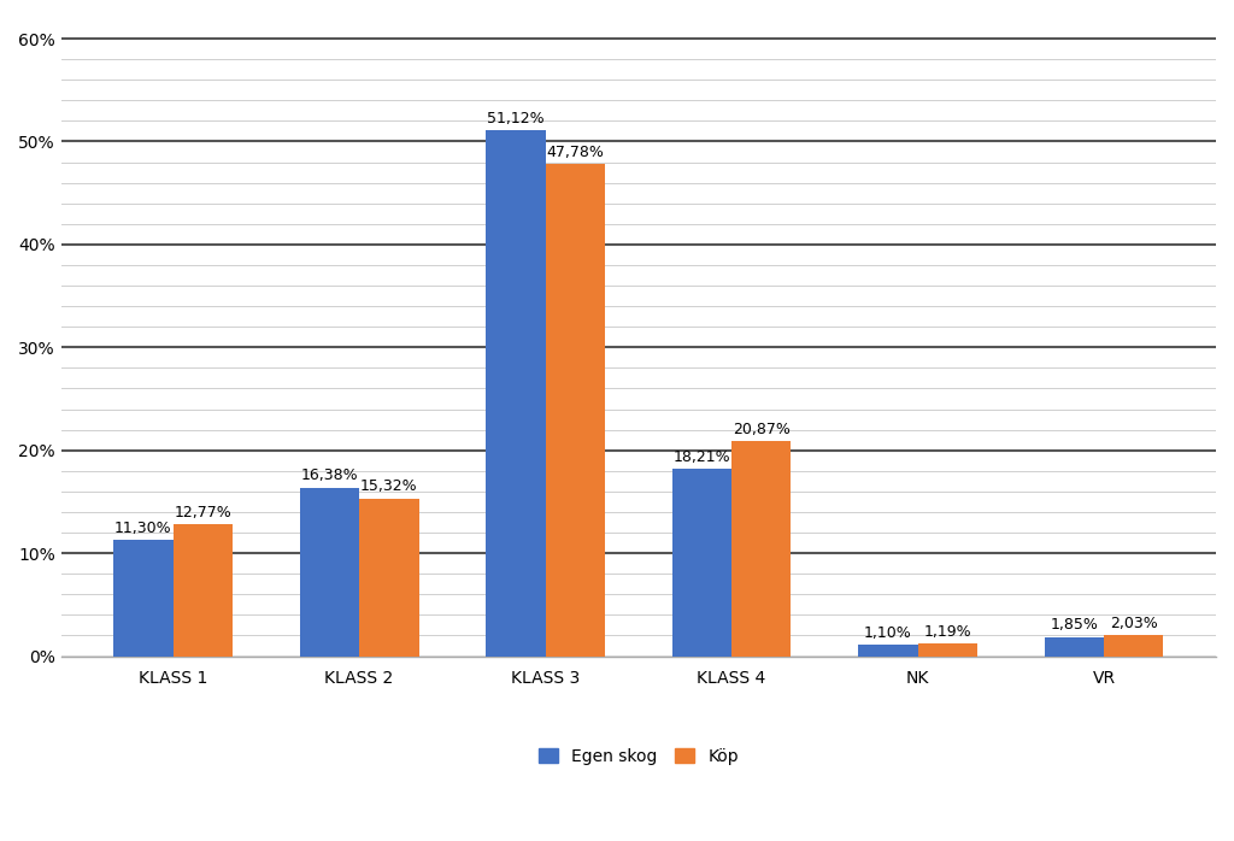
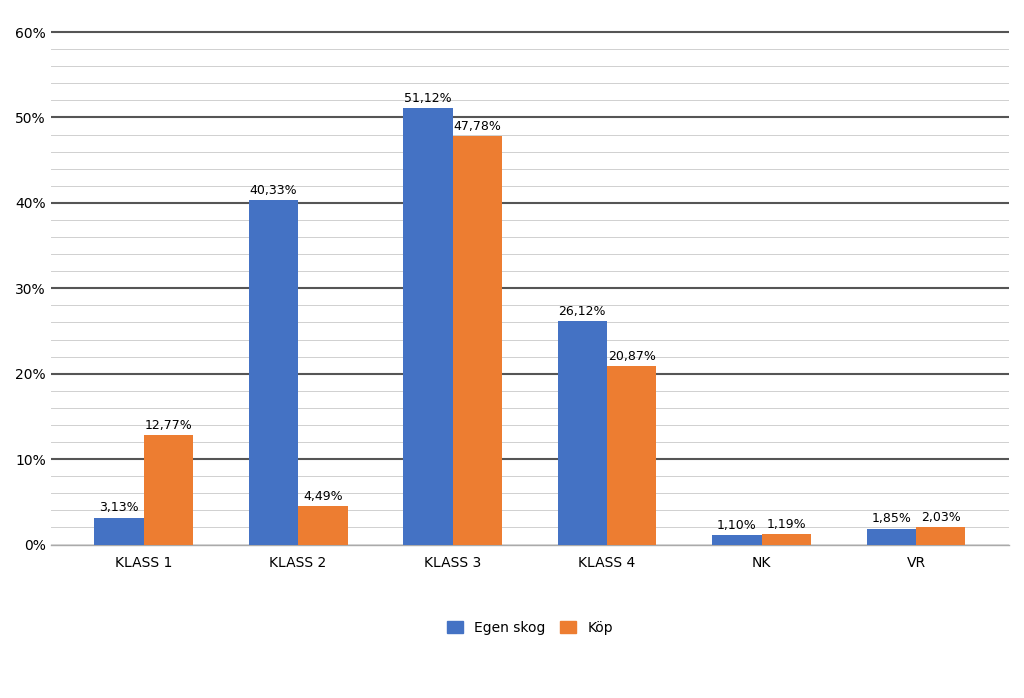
Egen skog/KLASS 1: 11,30% -> 3,13%
Egen skog/KLASS 2: 16,38% -> 40,33%
Köp/KLASS 2: 15,32% -> 4,49%
Egen skog/KLASS 4: 18,21% -> 26,12%
